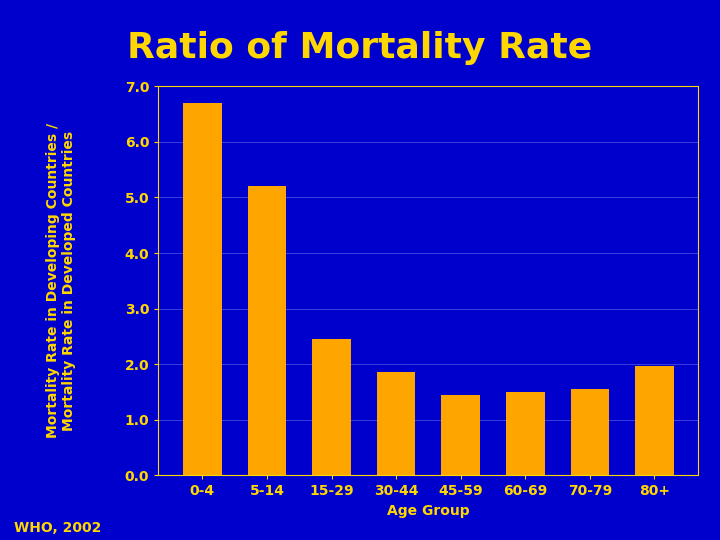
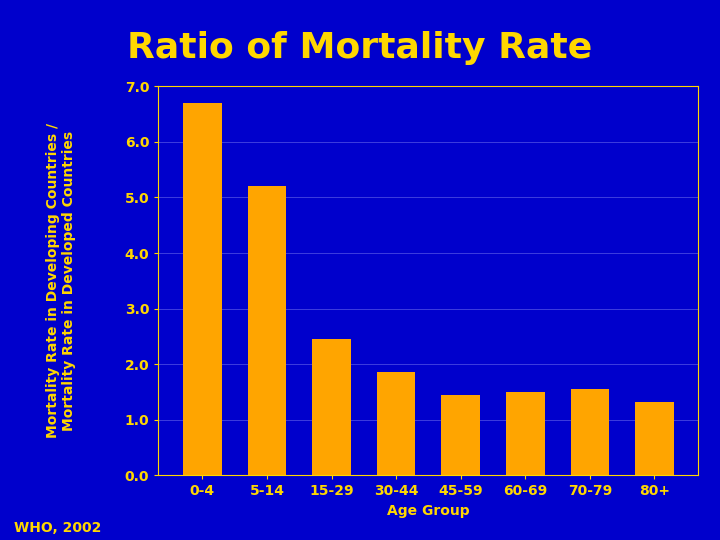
80+: 1.96 -> 1.32
